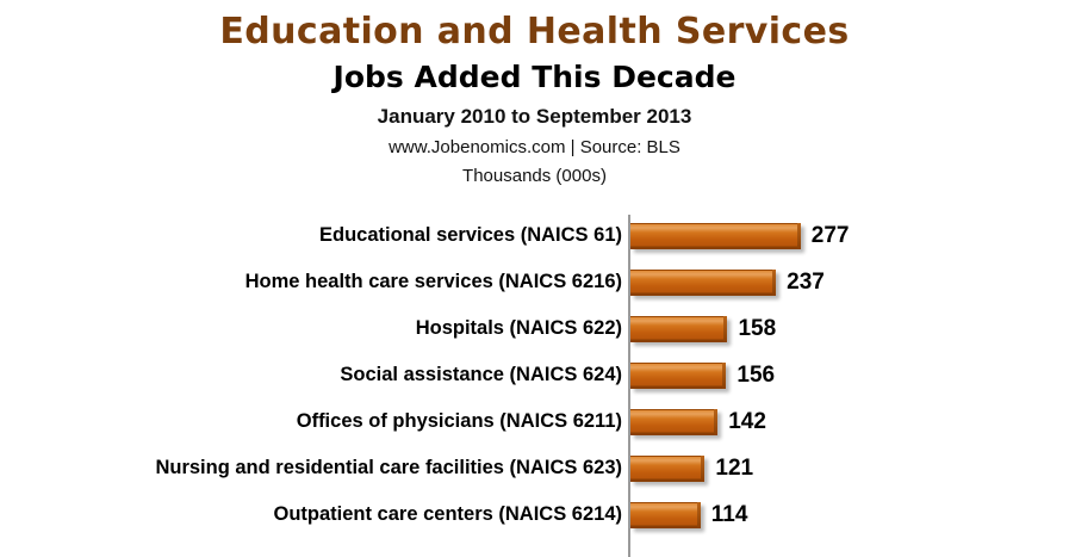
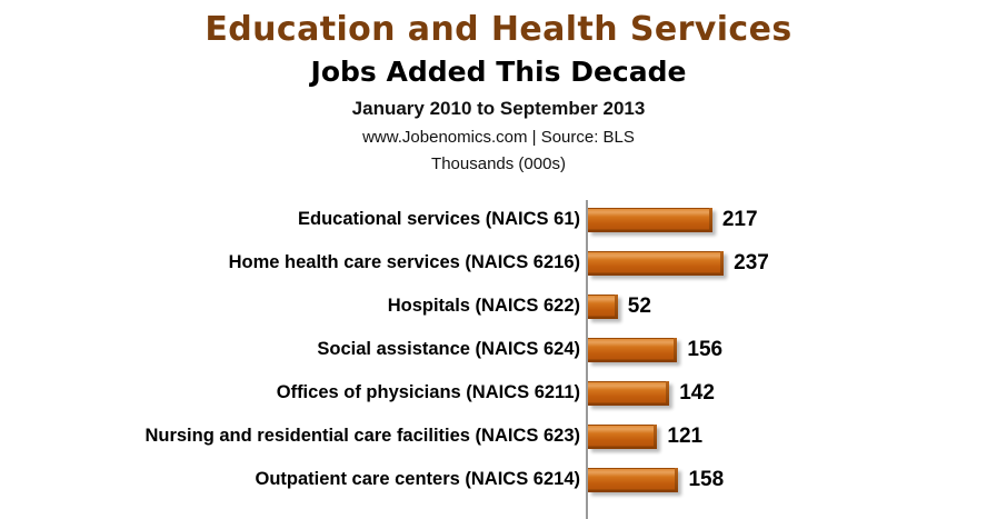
Educational services (NAICS 61): 277 -> 217
Hospitals (NAICS 622): 158 -> 52
Outpatient care centers (NAICS 6214): 114 -> 158
